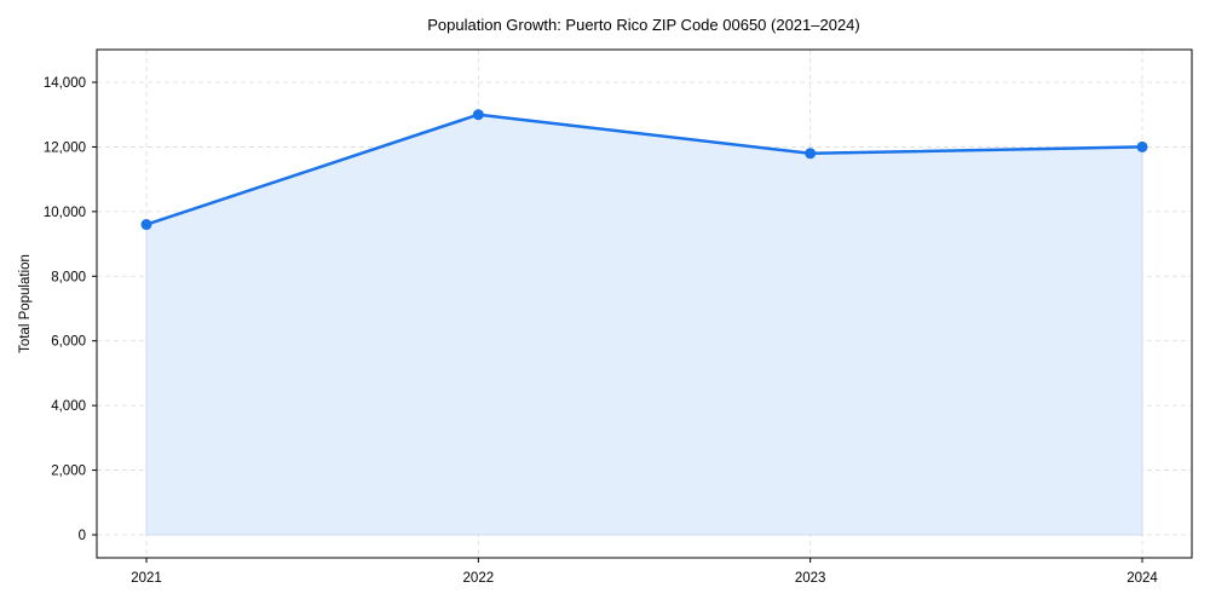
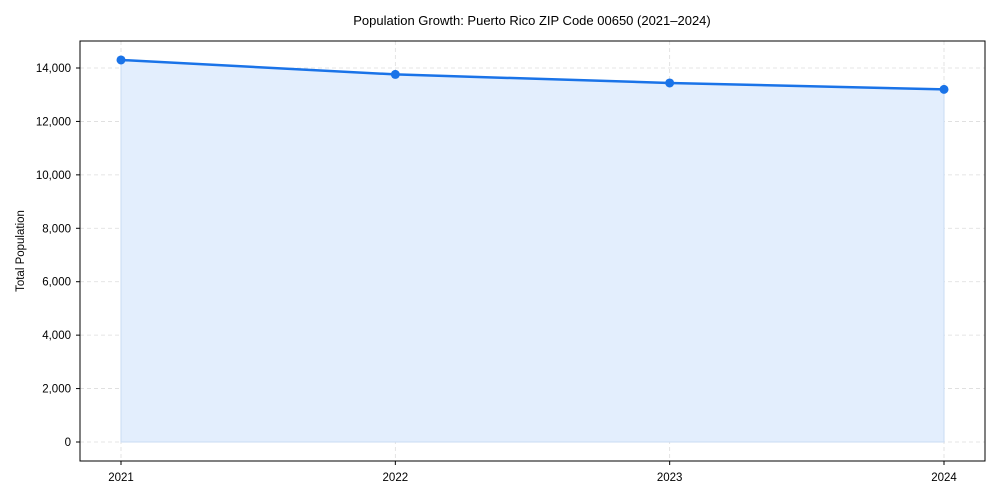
2021: 9600 -> 14300
2022: 13000 -> 13800
2023: 11800 -> 13400
2024: 12000 -> 13200
